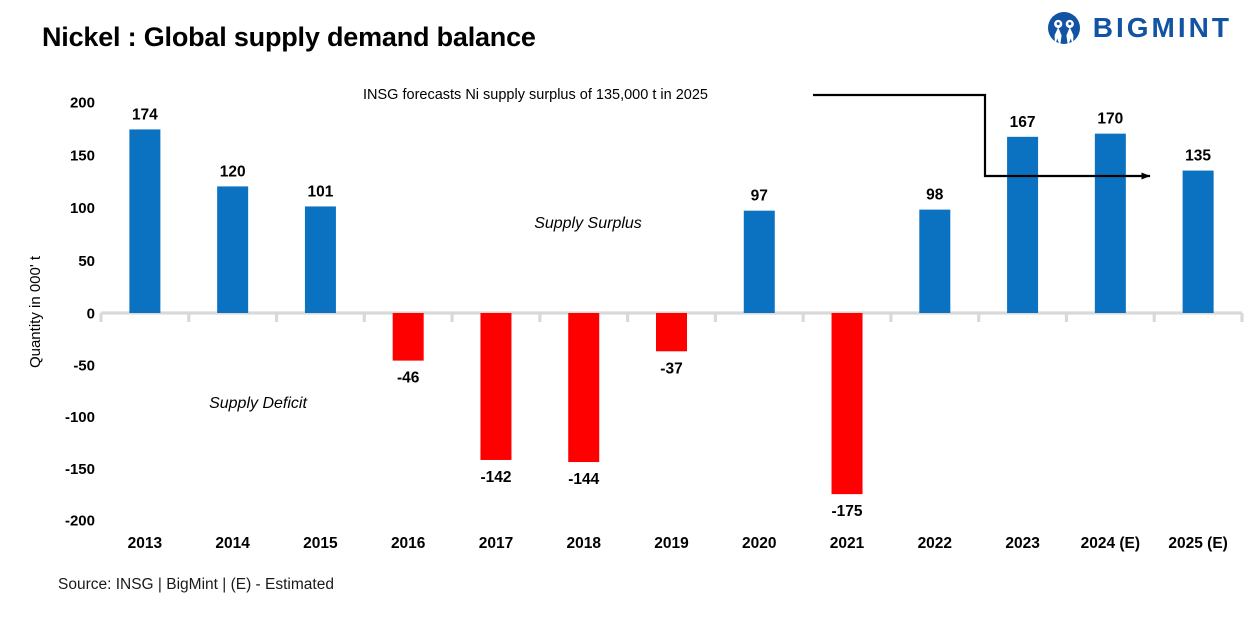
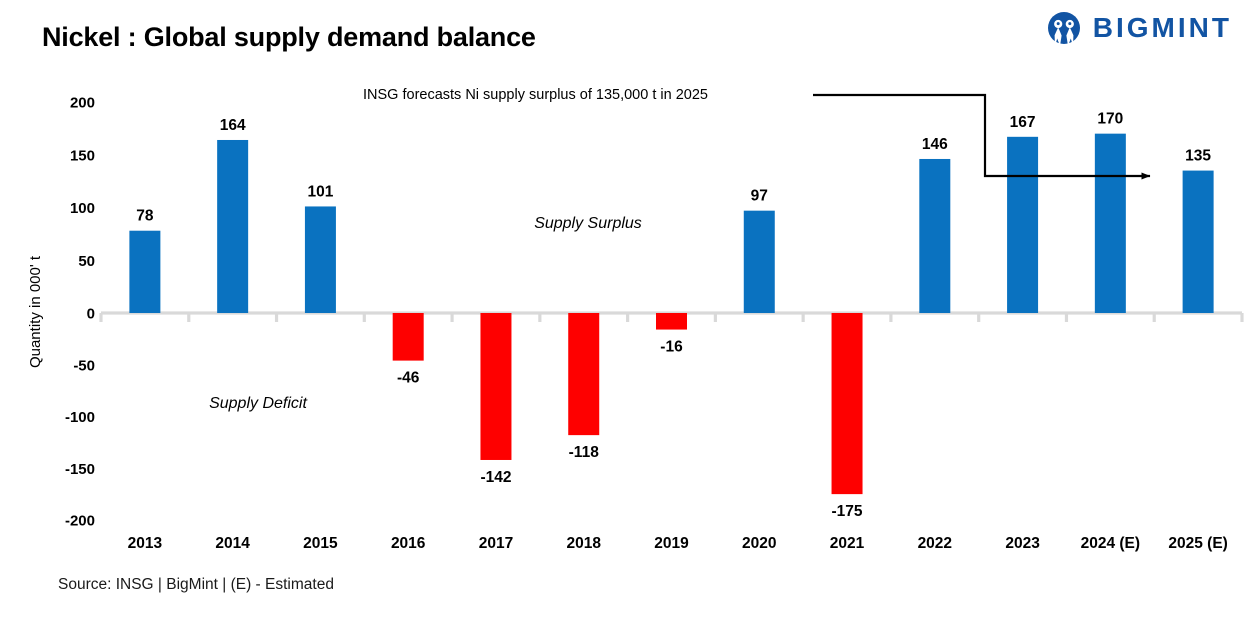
2013: 174 -> 78
2014: 120 -> 164
2018: -144 -> -118
2019: -37 -> -16
2022: 98 -> 146
